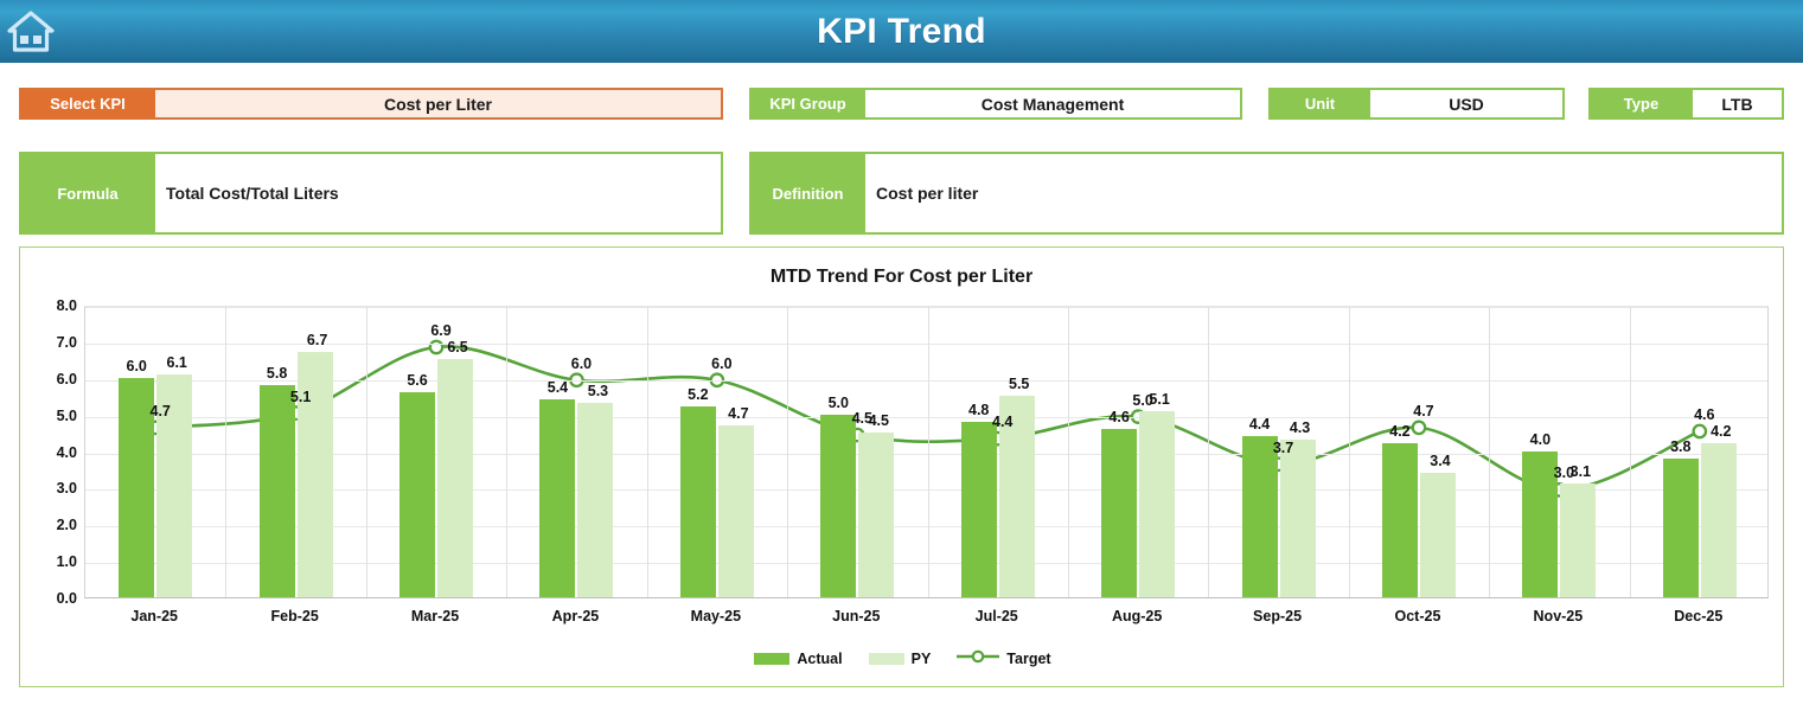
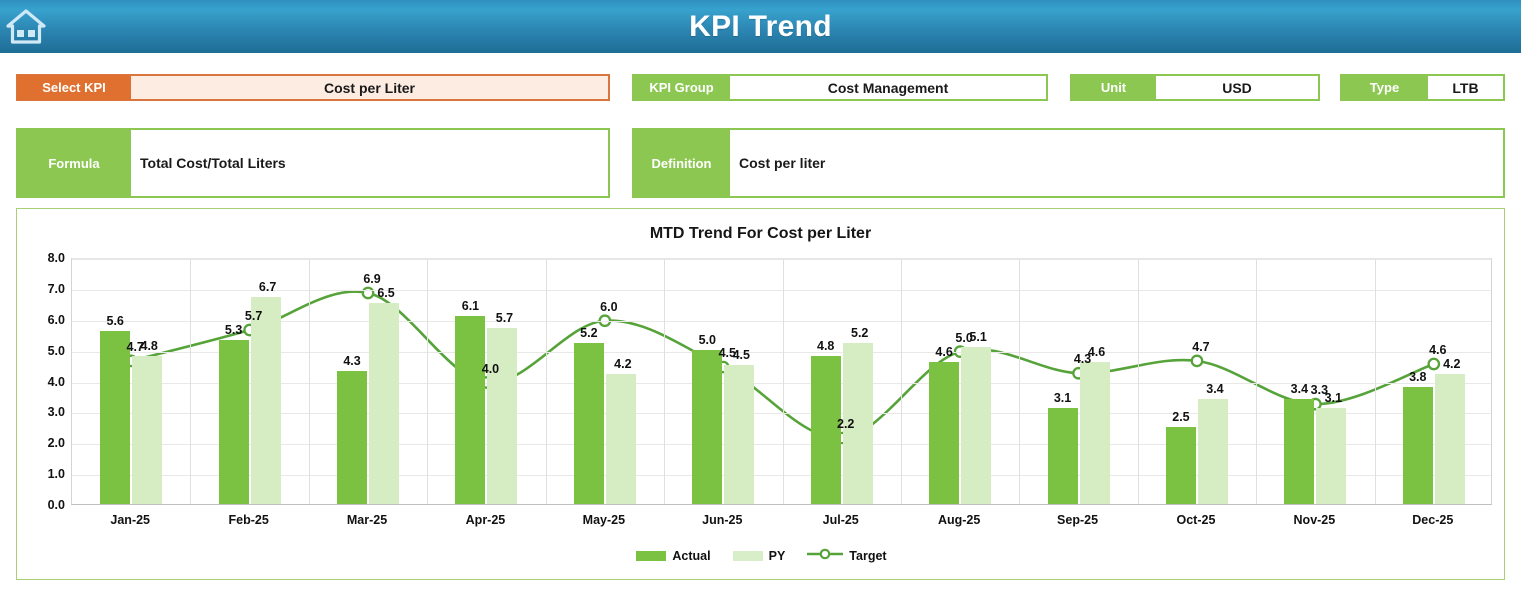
Actual/Jan-25: 6.0 -> 5.6
PY/Jan-25: 6.1 -> 4.8
Actual/Feb-25: 5.8 -> 5.3
Target/Feb-25: 5.1 -> 5.7
Actual/Mar-25: 5.6 -> 4.3
Actual/Apr-25: 5.4 -> 6.1
PY/Apr-25: 5.3 -> 5.7
Target/Apr-25: 6.0 -> 4.0
PY/May-25: 4.7 -> 4.2
PY/Jul-25: 5.5 -> 5.2
Target/Jul-25: 4.4 -> 2.2
Actual/Sep-25: 4.4 -> 3.1
PY/Sep-25: 4.3 -> 4.6
Target/Sep-25: 3.7 -> 4.3
Actual/Oct-25: 4.2 -> 2.5
Actual/Nov-25: 4.0 -> 3.4
Target/Nov-25: 3.0 -> 3.3
